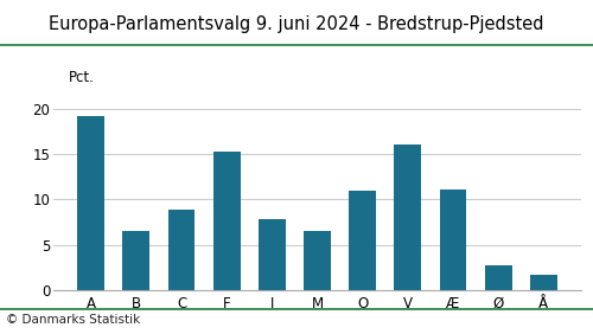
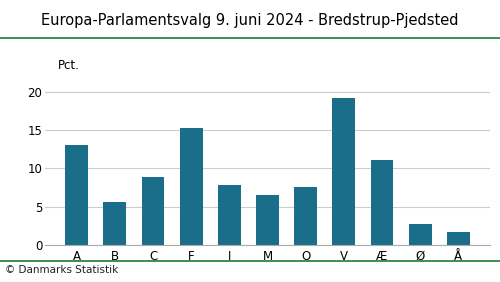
A: 19.2 -> 13.1
B: 6.6 -> 5.7
O: 11.0 -> 7.6
V: 16.0 -> 19.1
